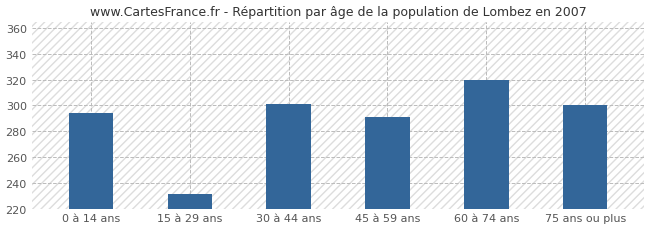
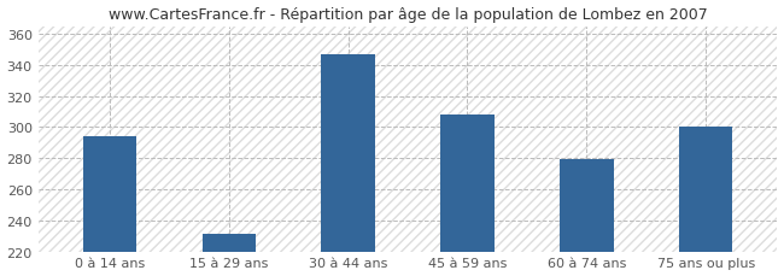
30 à 44 ans: 301 -> 347
45 à 59 ans: 291 -> 308
60 à 74 ans: 320 -> 279
